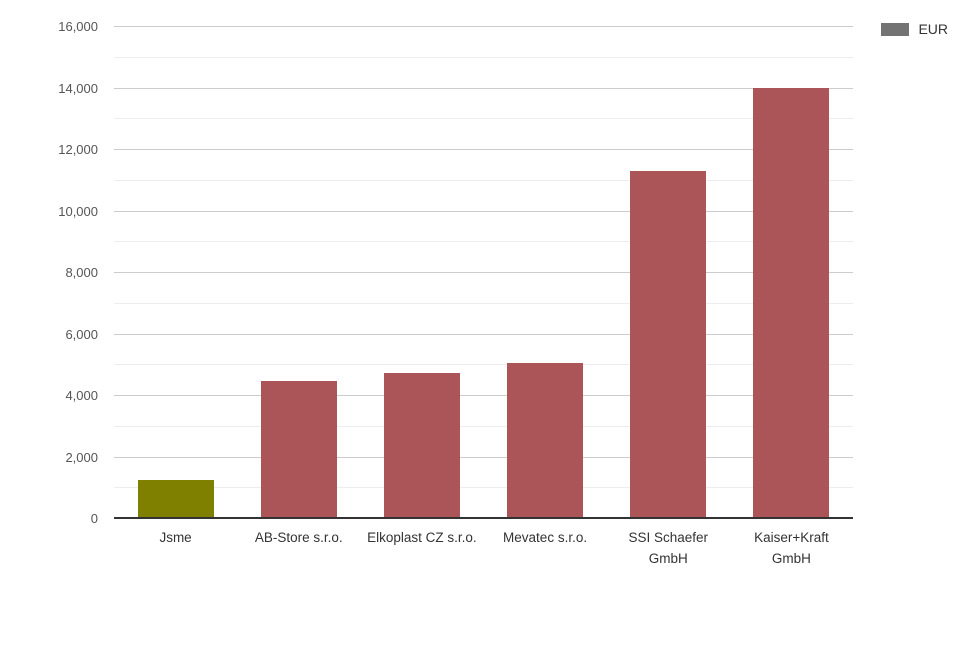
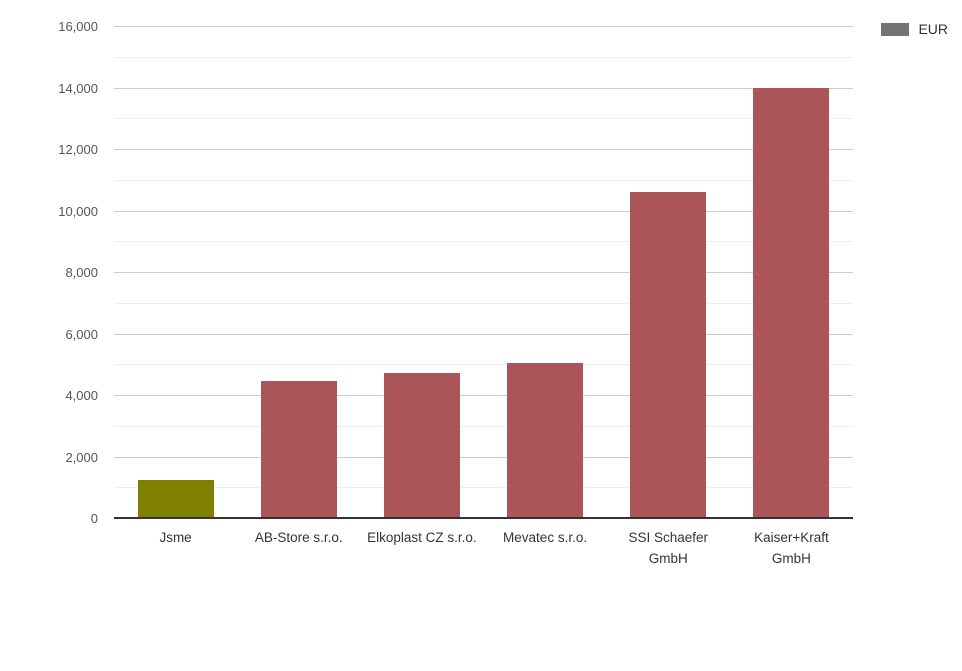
SSI Schaefer GmbH: 11300 -> 10600
